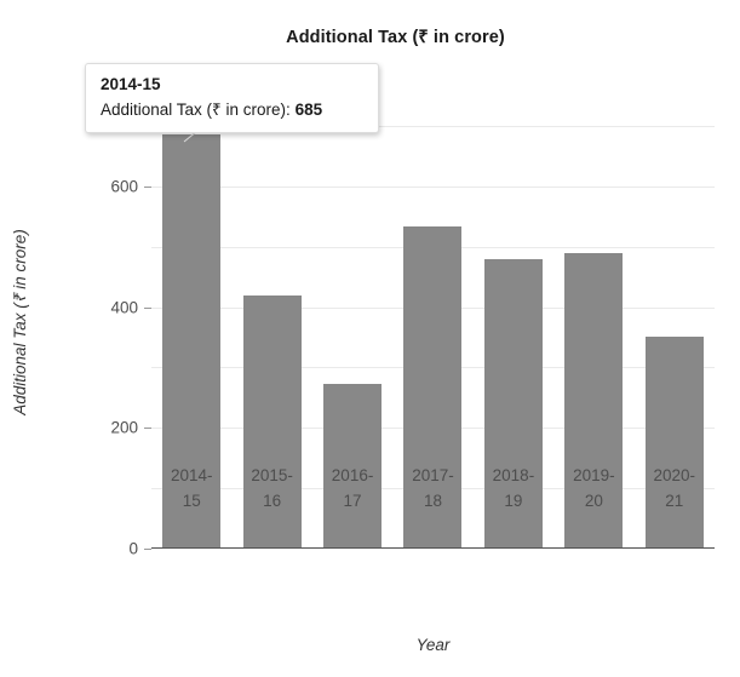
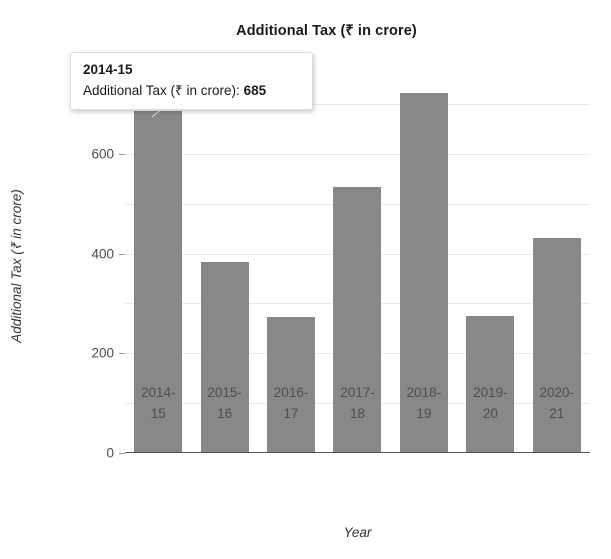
2015-16: 420 -> 380
2018-19: 480 -> 720
2019-20: 490 -> 280
2020-21: 350 -> 430
